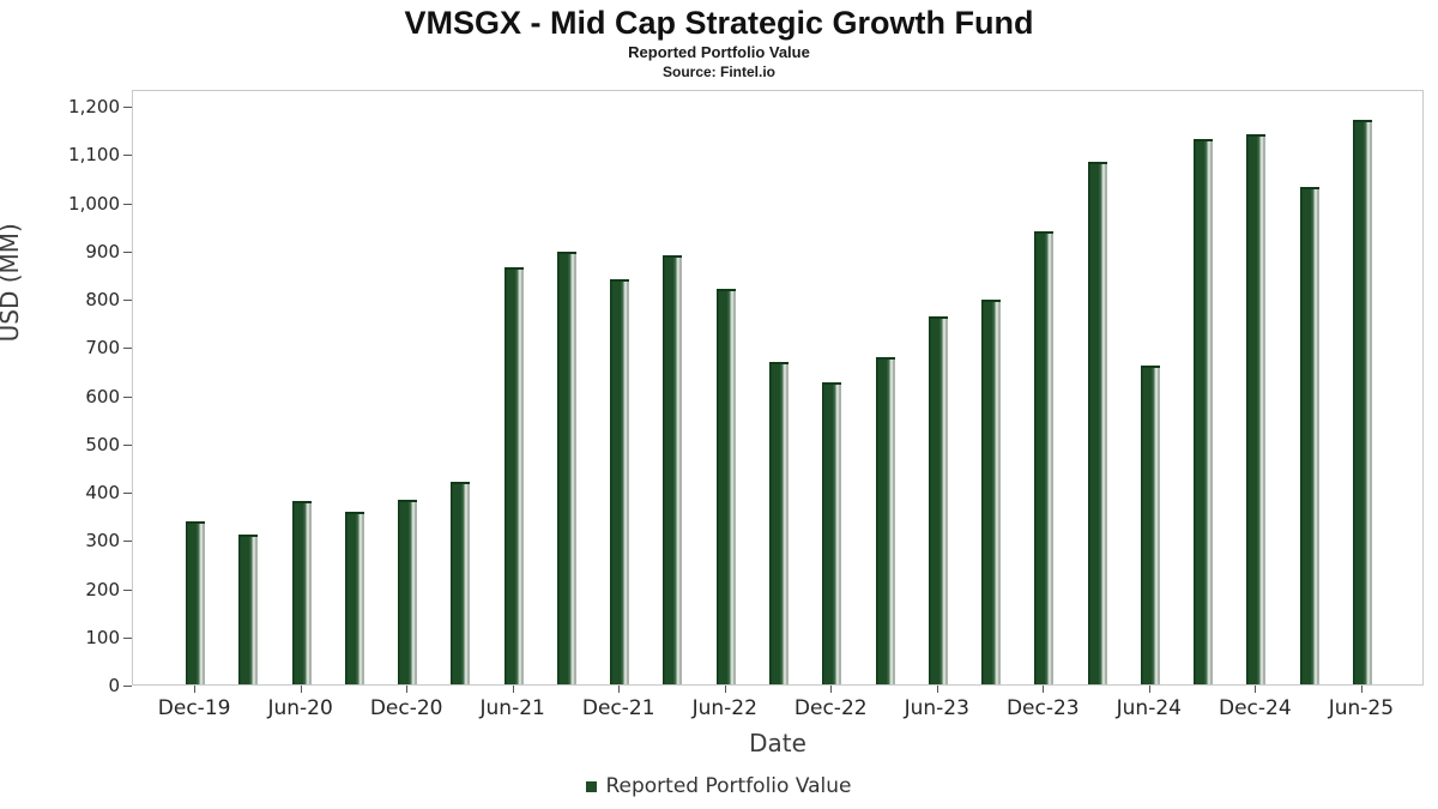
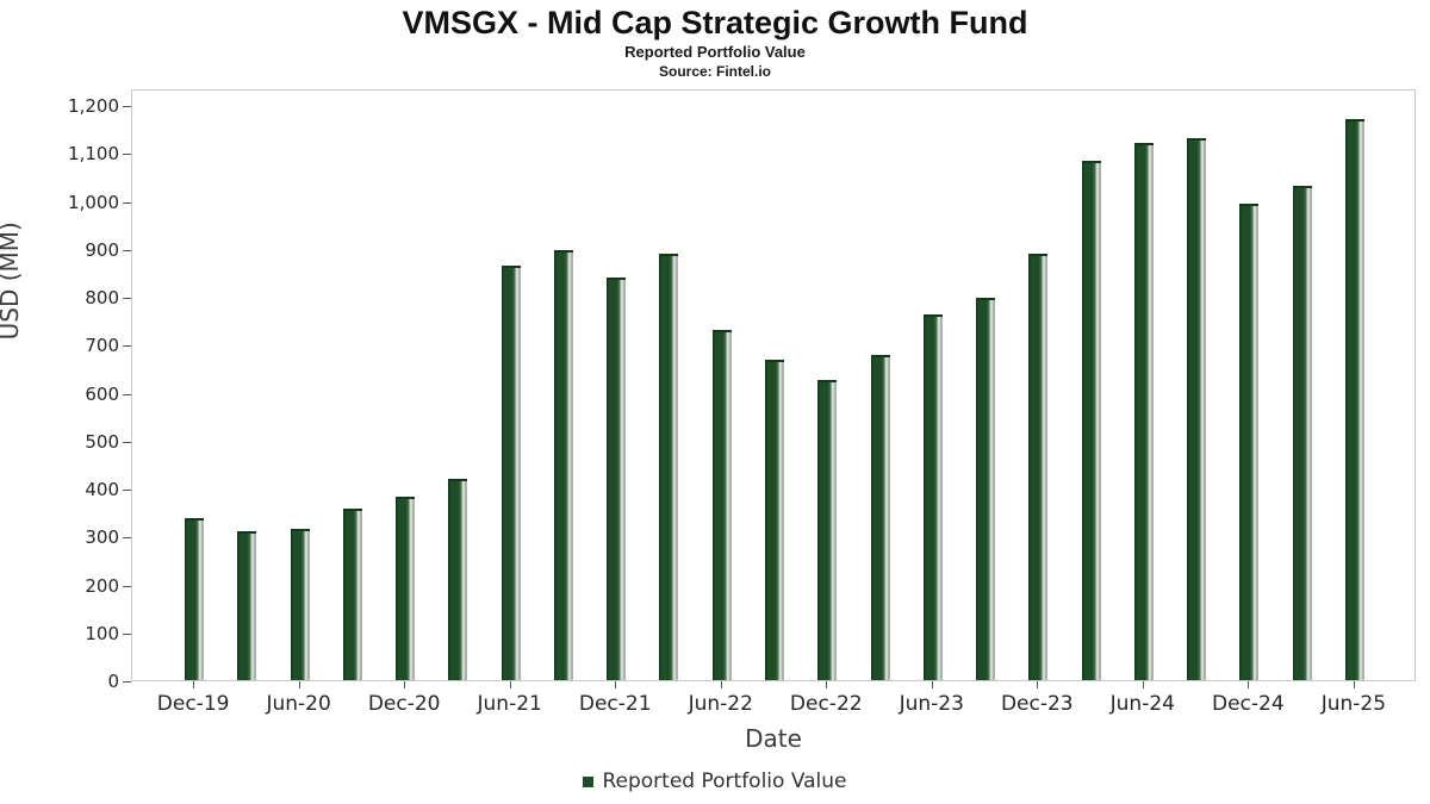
Jun-20: 380 -> 320
Jun-22: 820 -> 730
Dec-23: 940 -> 890
Jun-24: 660 -> 1120
Dec-24: 1140 -> 1000
